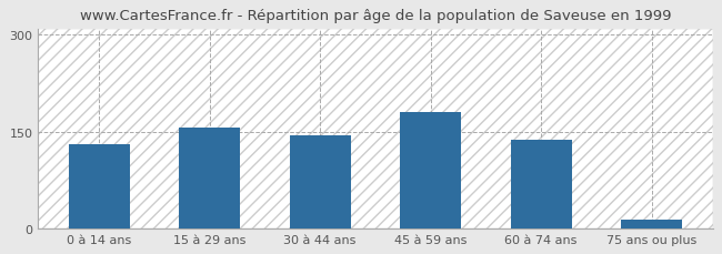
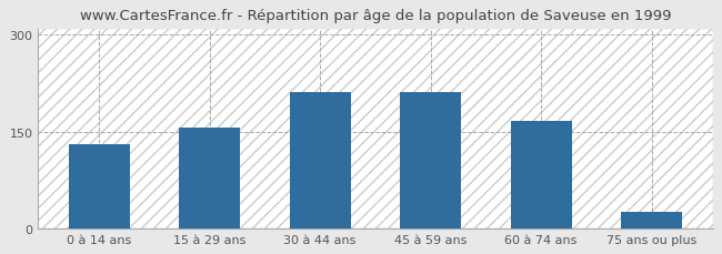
30 à 44 ans: 145 -> 212
45 à 59 ans: 180 -> 212
60 à 74 ans: 138 -> 166
75 ans ou plus: 14 -> 26
